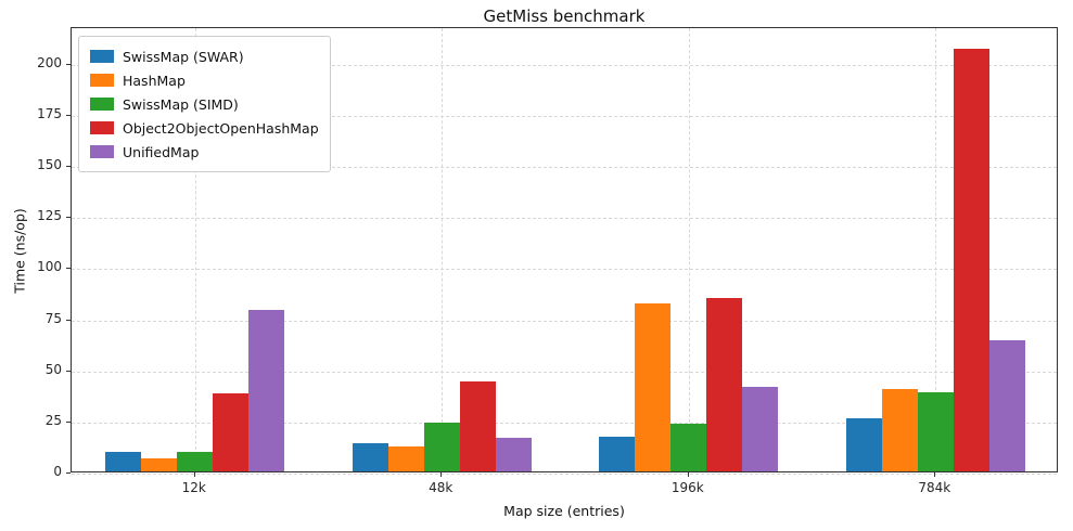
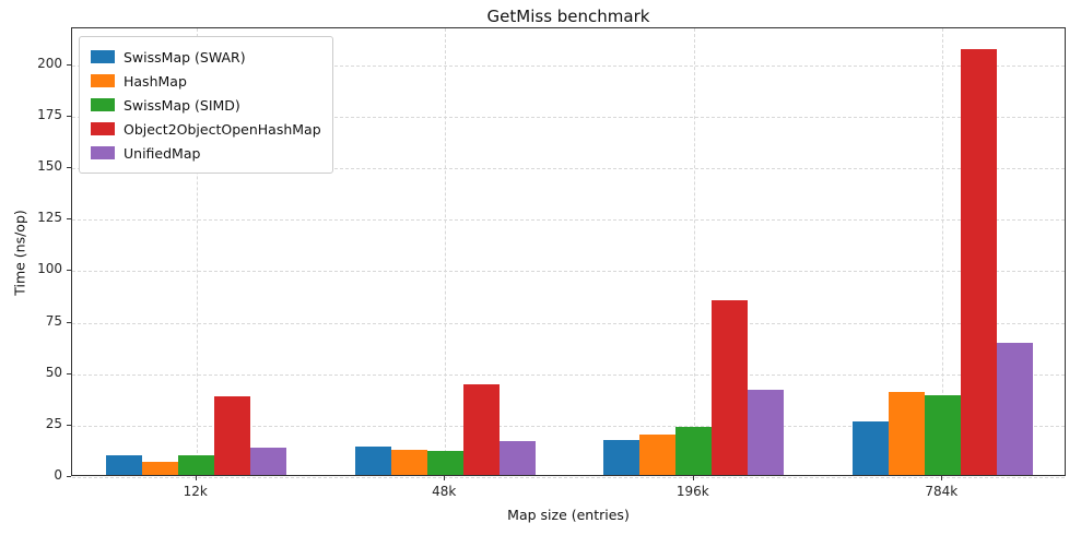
UnifiedMap/12k: 79 -> 13
SwissMap (SIMD)/48k: 24 -> 12
HashMap/196k: 82 -> 20
